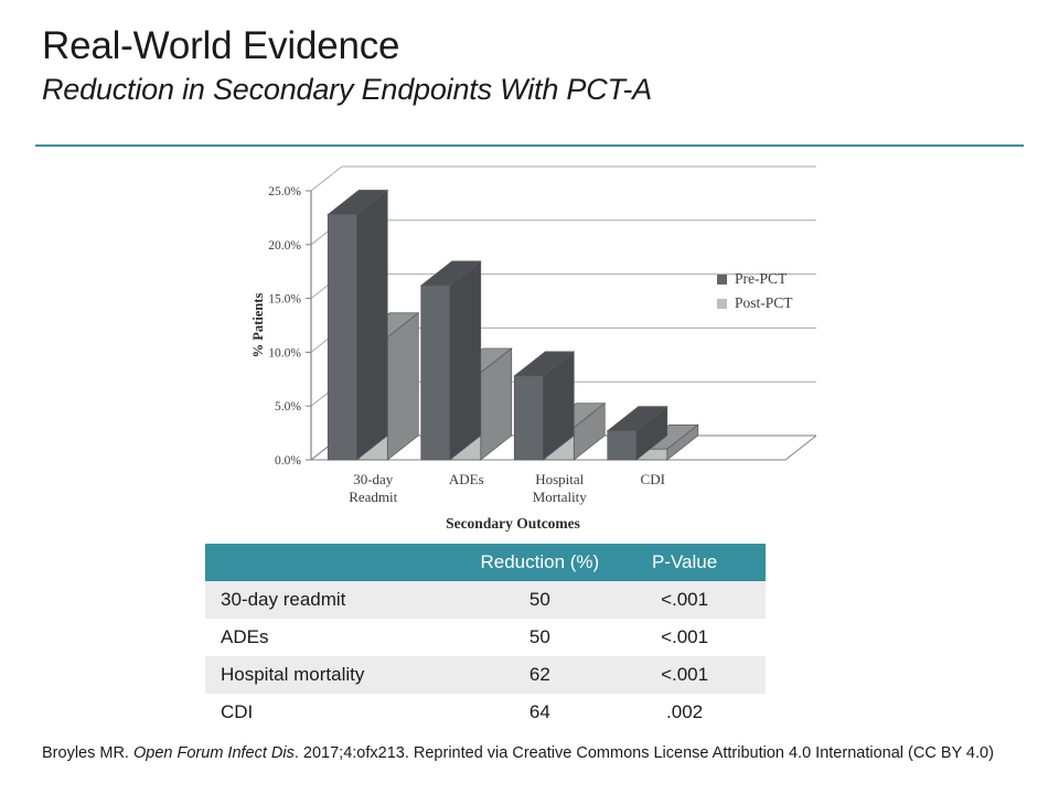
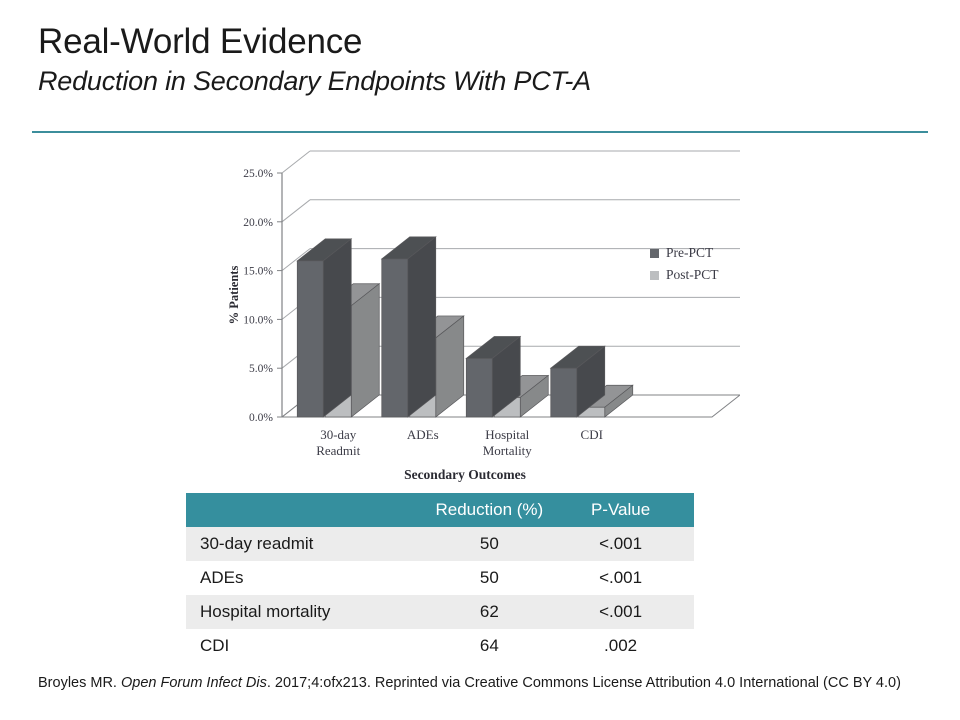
Pre-PCT/30-day Readmit: 23% -> 16%
Pre-PCT/Hospital Mortality: 8% -> 6%
Post-PCT/Hospital Mortality: 3% -> 2%
Pre-PCT/CDI: 3% -> 5%
